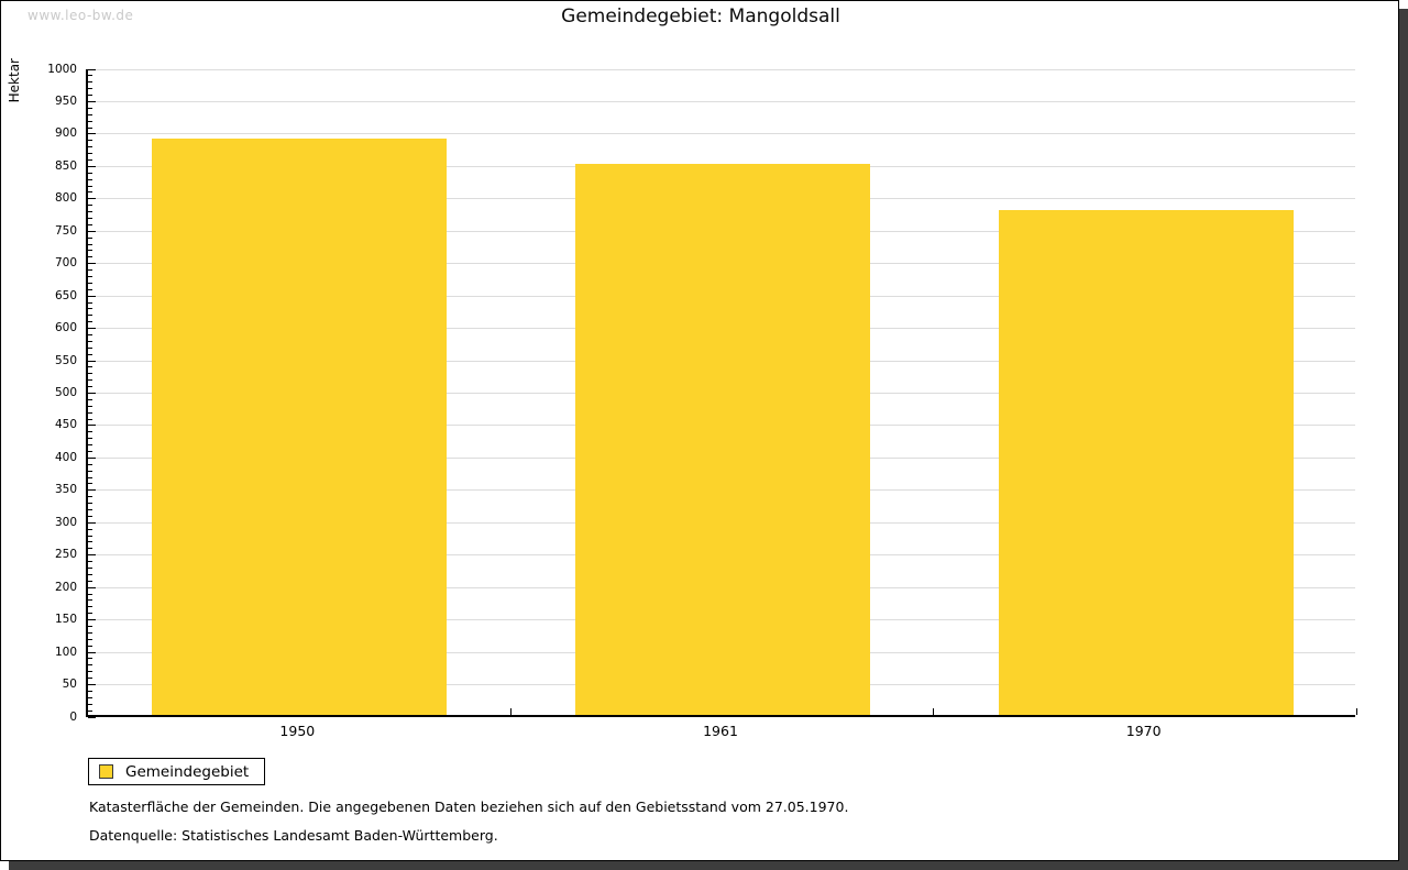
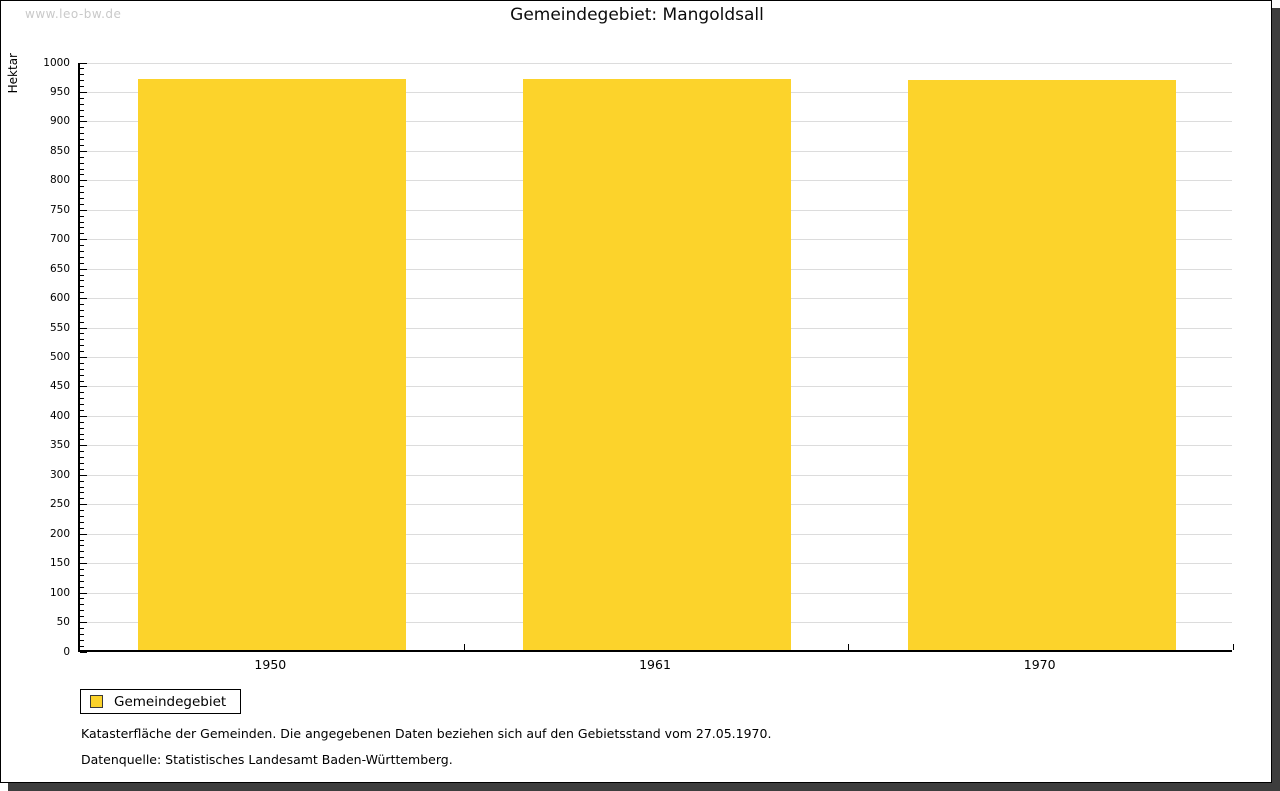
1950: 890 -> 970
1961: 850 -> 970
1970: 780 -> 970
